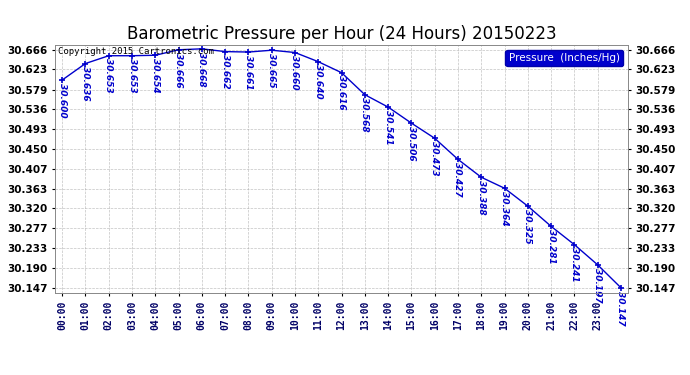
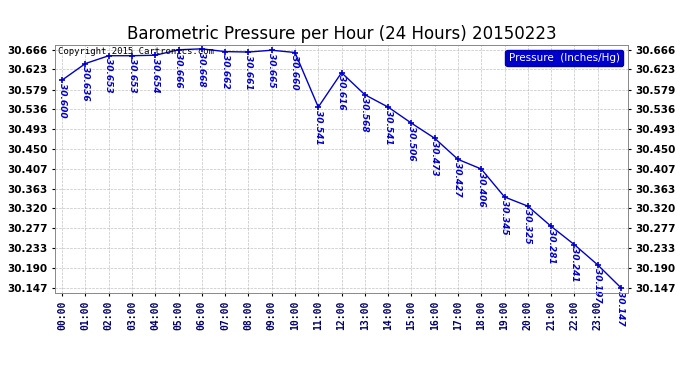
11:00: 30.640 -> 30.541
18:00: 30.388 -> 30.406
19:00: 30.364 -> 30.345
